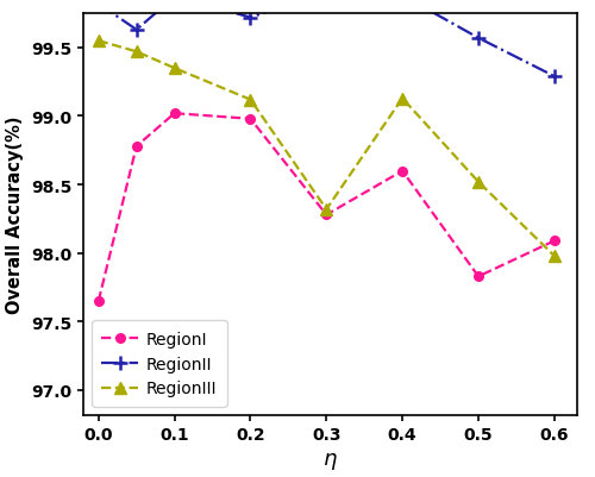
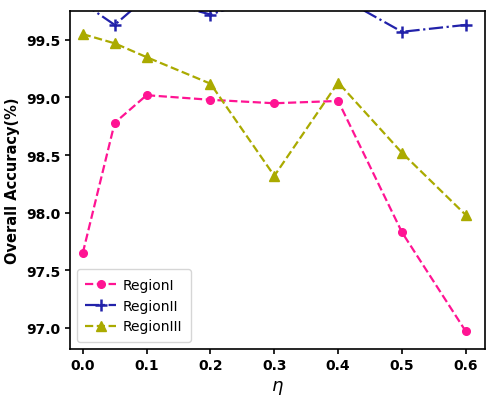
RegionI/0.3: 98.28 -> 98.95
RegionI/0.4: 98.60 -> 98.97
RegionI/0.6: 98.09 -> 96.97
RegionII/0.6: 99.29 -> 99.63
